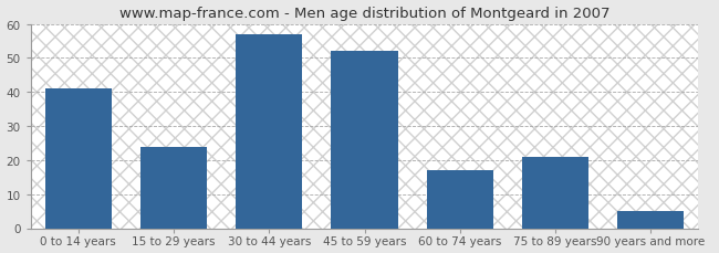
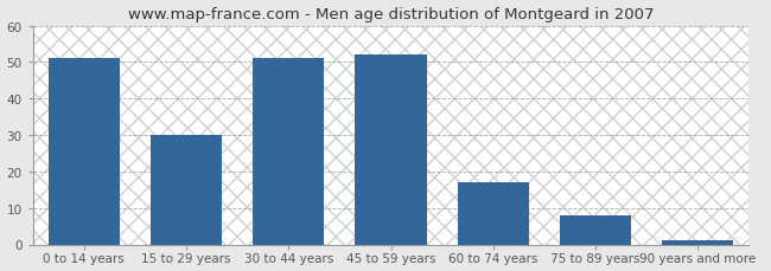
0 to 14 years: 41 -> 51
15 to 29 years: 24 -> 30
30 to 44 years: 57 -> 51
75 to 89 years: 21 -> 8
90 years and more: 5 -> 1
